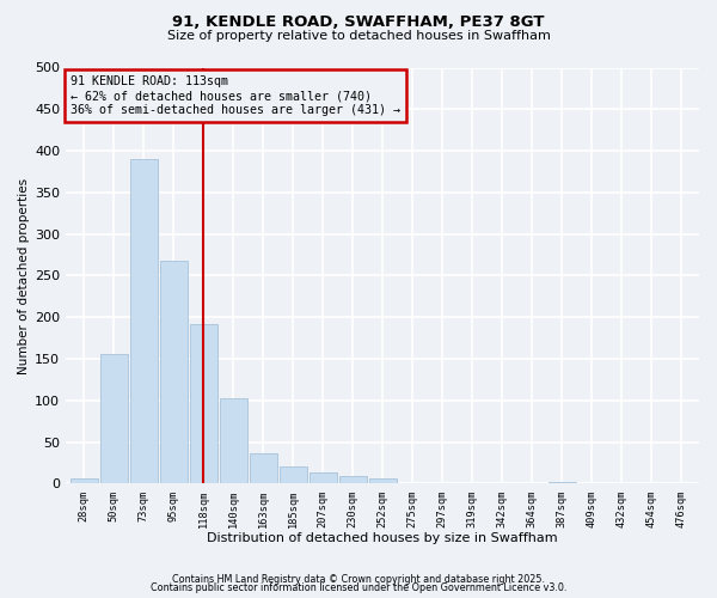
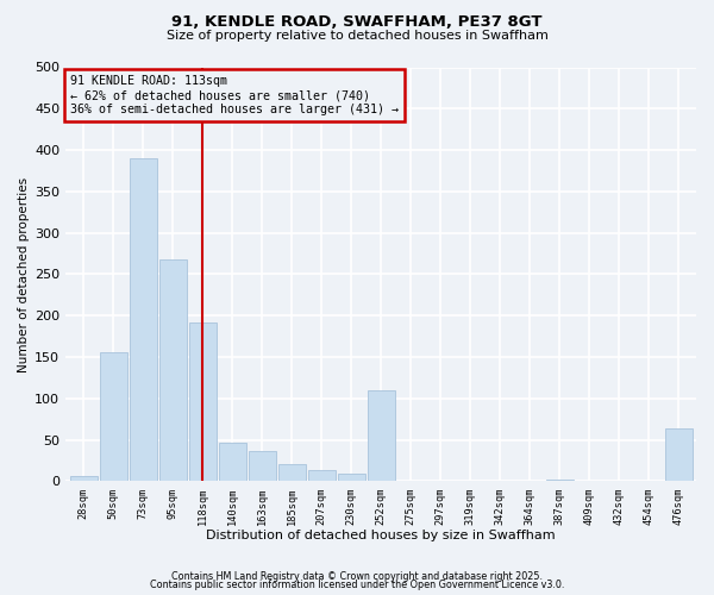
140sqm: 102 -> 46
252sqm: 7 -> 110
476sqm: 1 -> 64
